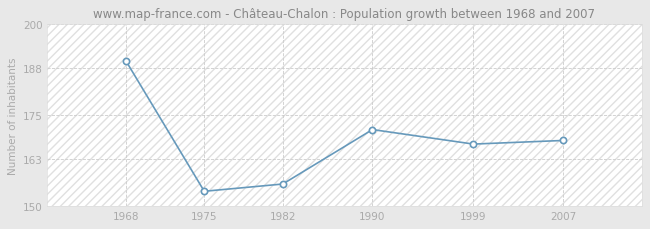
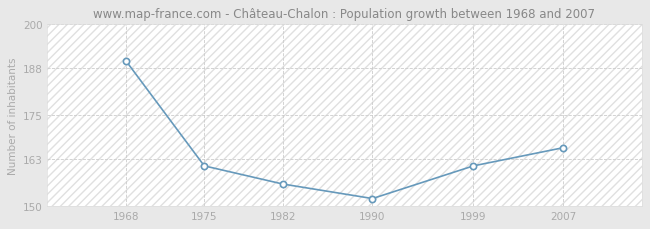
1975: 154 -> 161
1990: 171 -> 152
1999: 167 -> 161
2007: 168 -> 166
